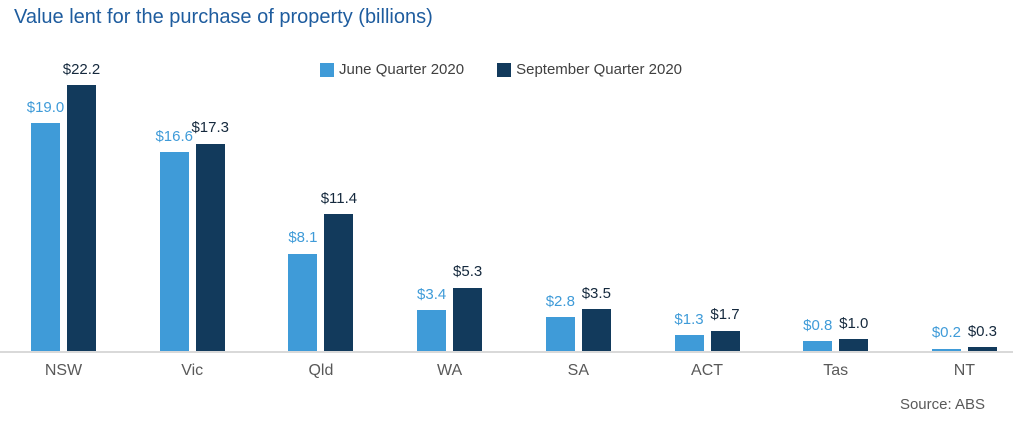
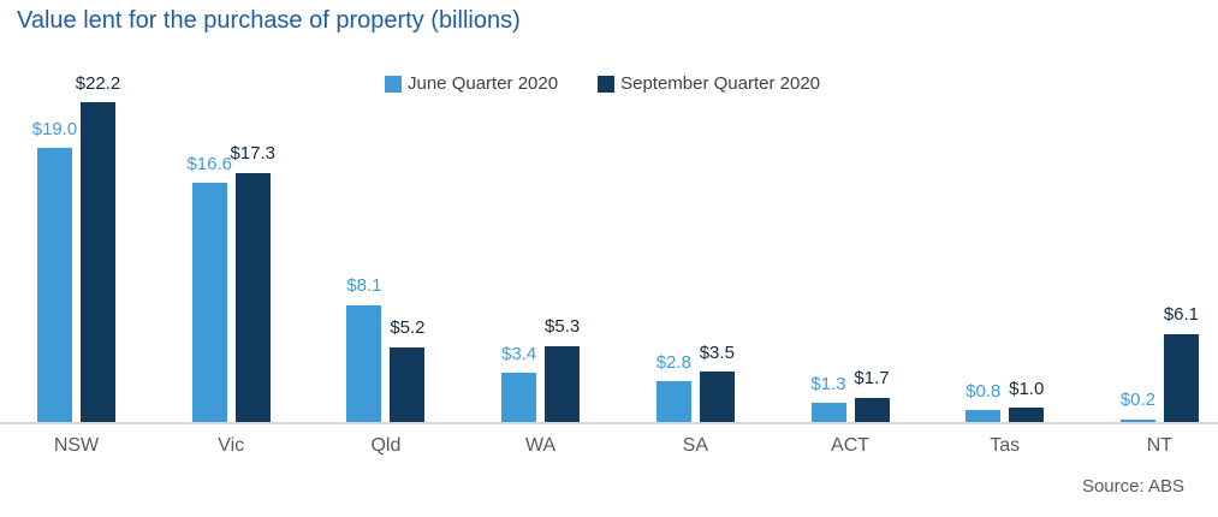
September Quarter 2020/Qld: $11.4 -> $5.2
September Quarter 2020/NT: $0.3 -> $6.1
